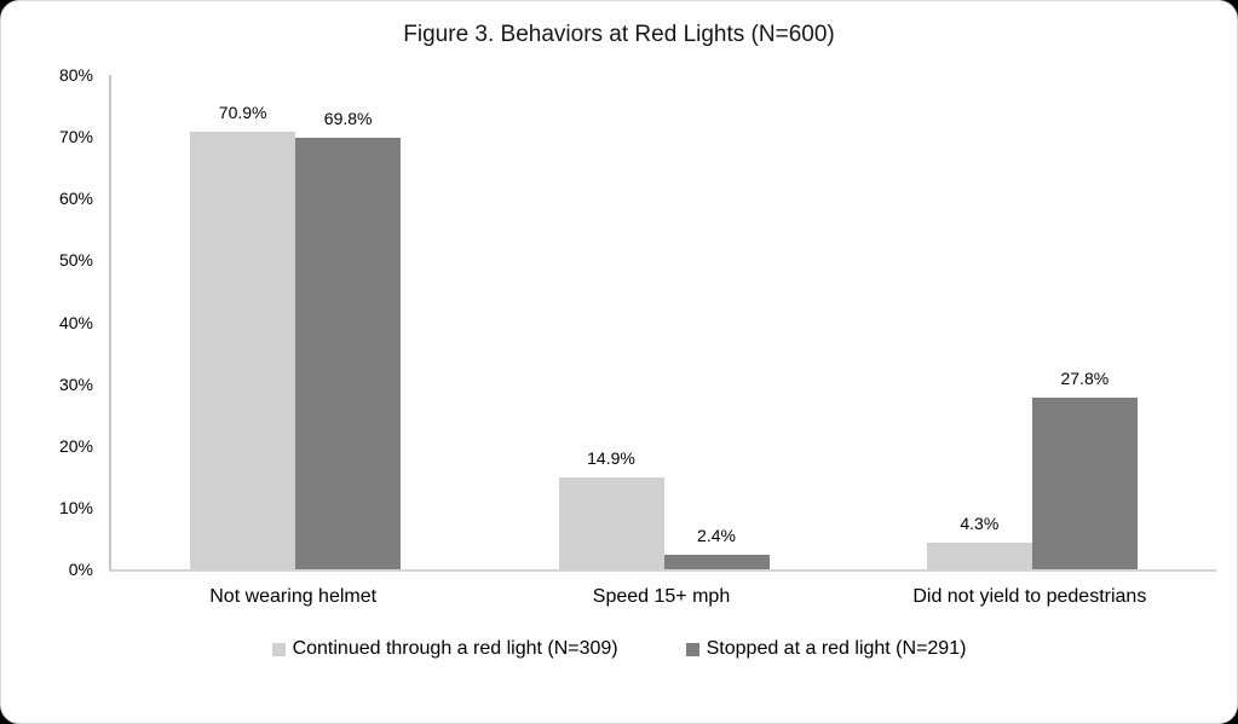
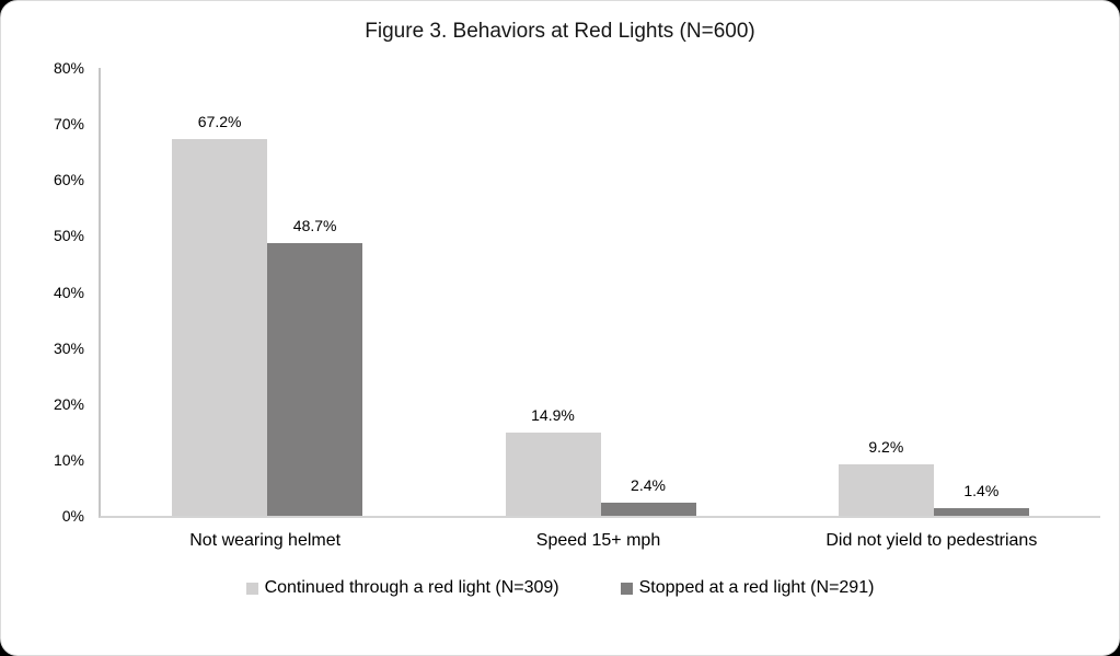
Continued through a red light (N=309)/Not wearing helmet: 70.9% -> 67.2%
Stopped at a red light (N=291)/Not wearing helmet: 69.8% -> 48.7%
Continued through a red light (N=309)/Did not yield to pedestrians: 4.3% -> 9.2%
Stopped at a red light (N=291)/Did not yield to pedestrians: 27.8% -> 1.4%
